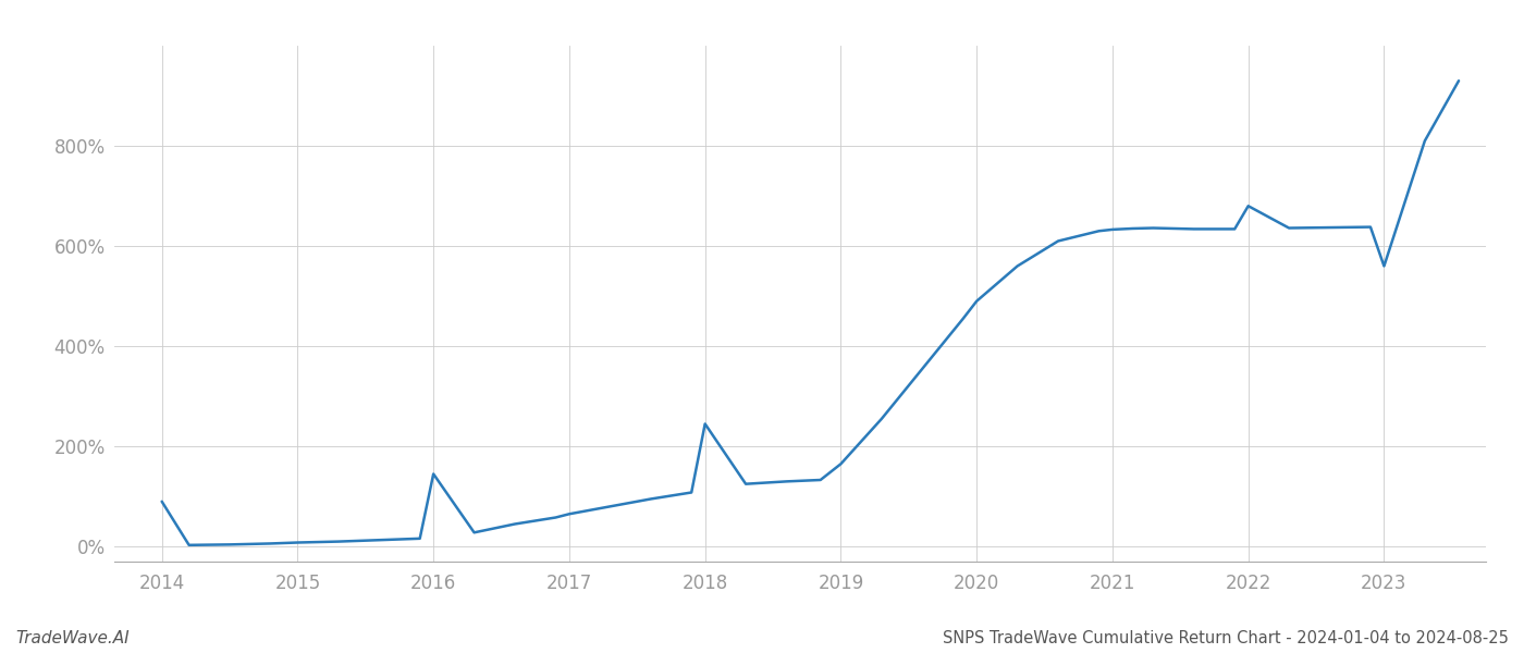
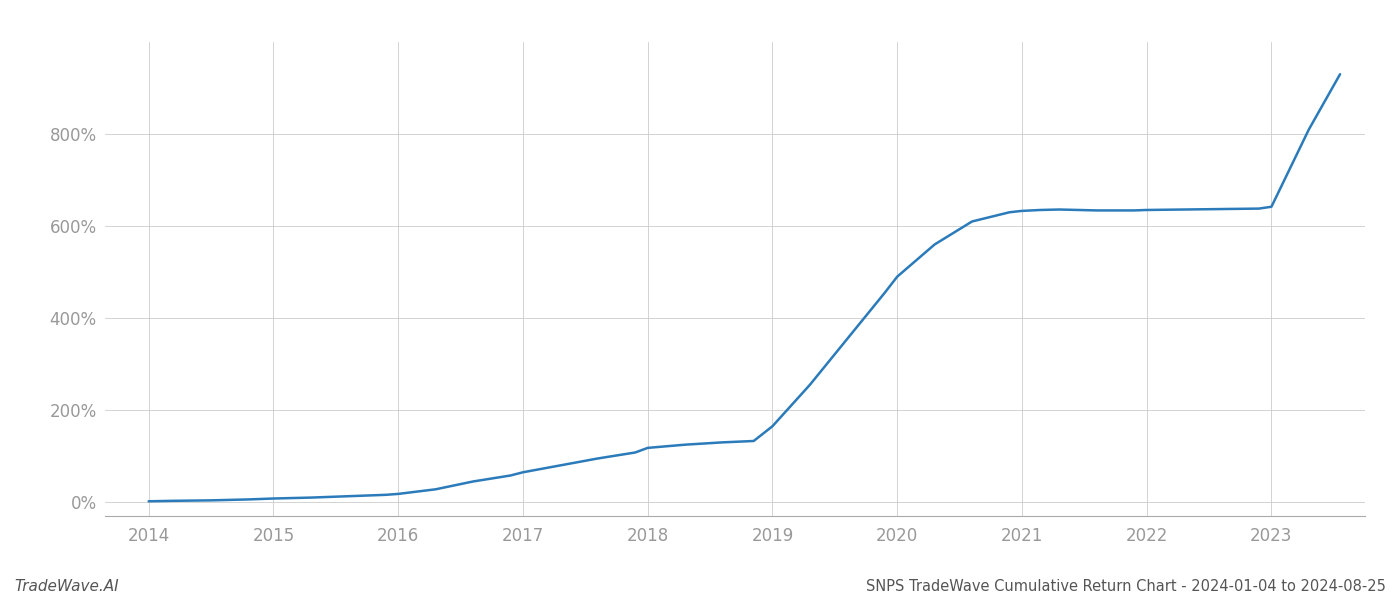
2014: 90% -> 2%
2016: 145% -> 18%
2018: 245% -> 118%
2022: 680% -> 635%
2023: 560% -> 642%
